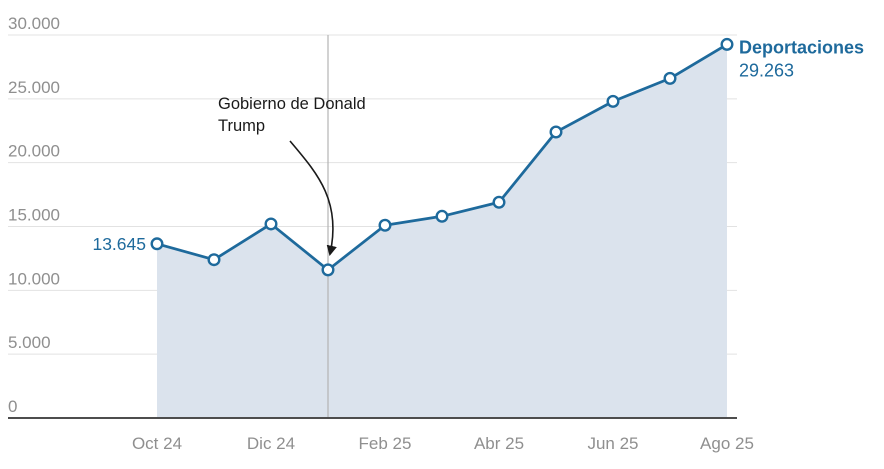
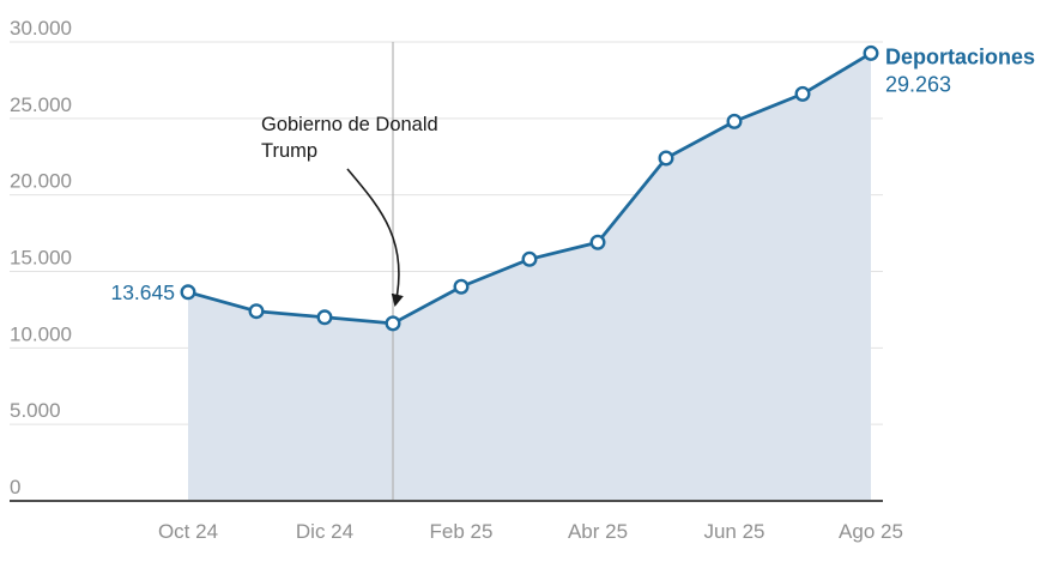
Dic 24: 15200 -> 12000
Feb 25: 15100 -> 14000
